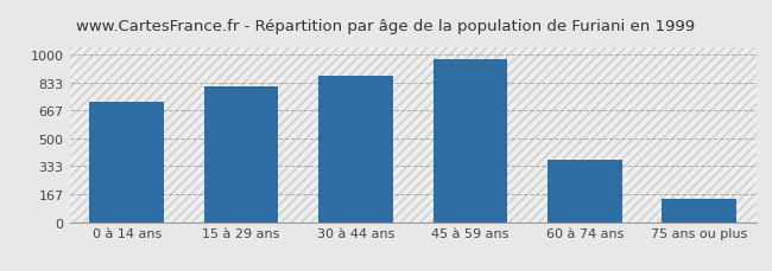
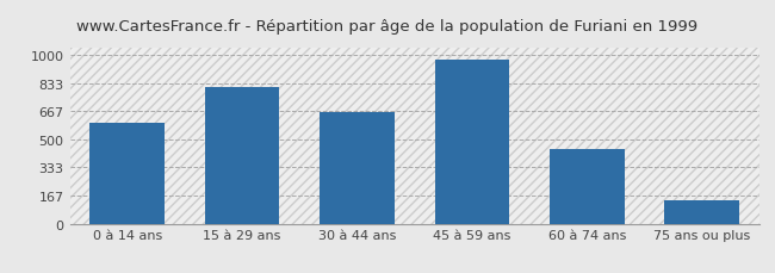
0 à 14 ans: 720 -> 600
30 à 44 ans: 870 -> 660
60 à 74 ans: 370 -> 440
